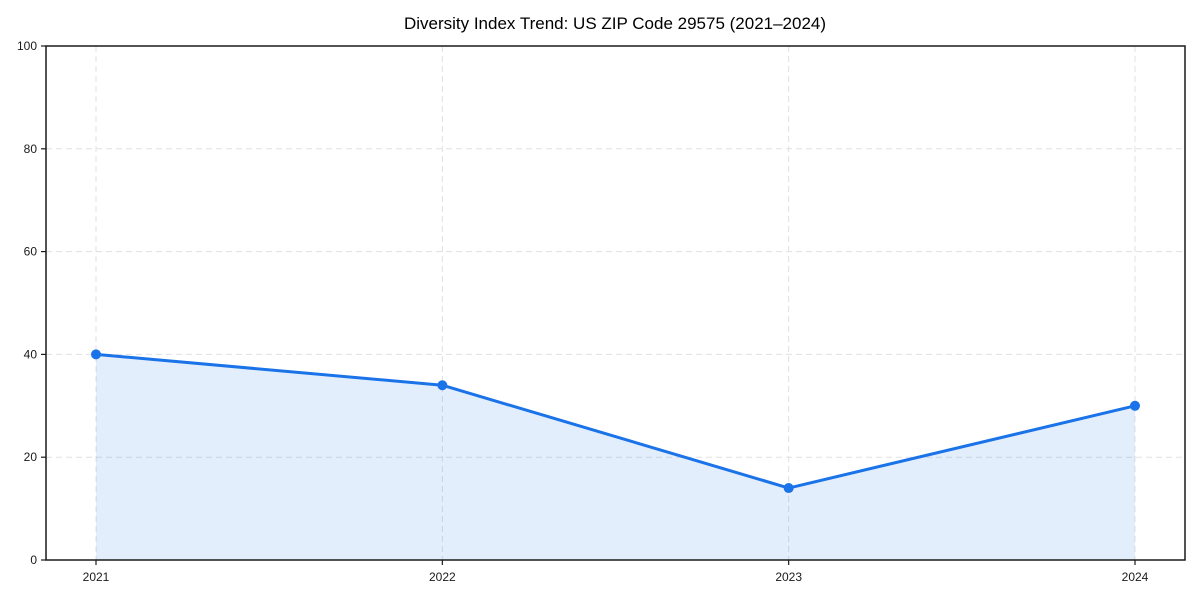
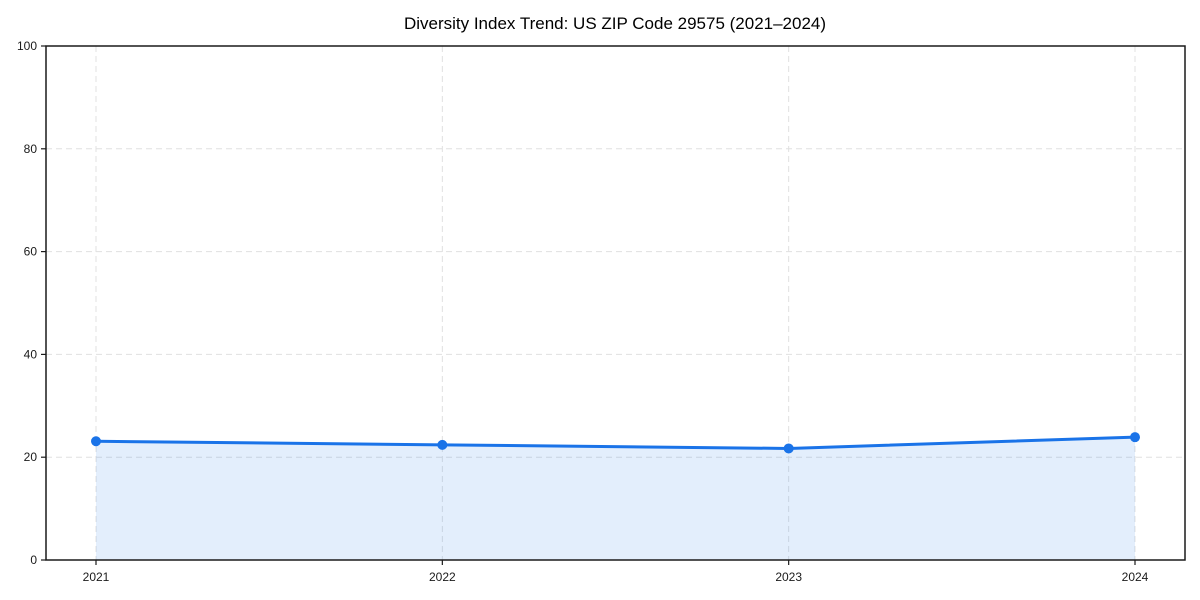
2021: 40 -> 23
2022: 34 -> 22
2023: 14 -> 22
2024: 30 -> 24
